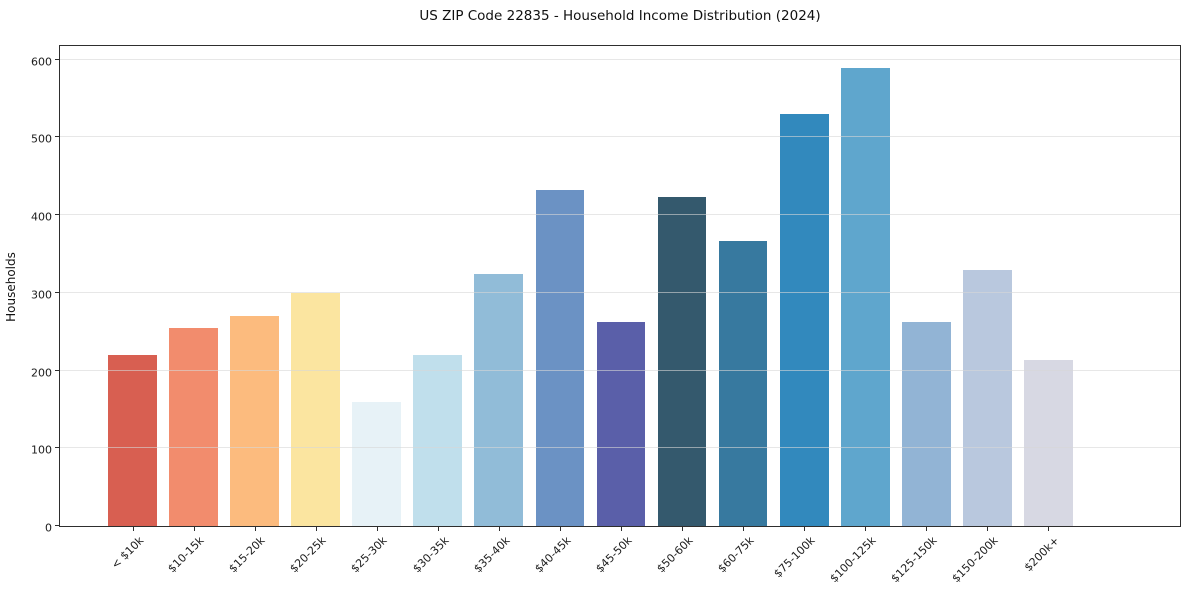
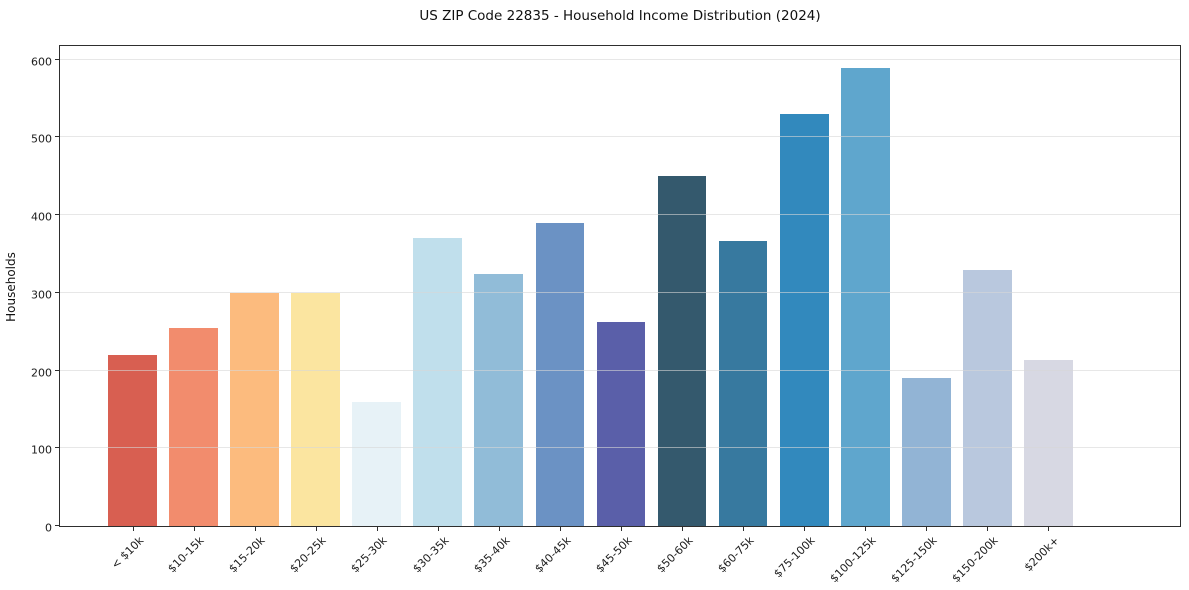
$15-20k: 270 -> 300
$30-35k: 220 -> 370
$40-45k: 430 -> 390
$50-60k: 420 -> 450
$125-150k: 260 -> 190
